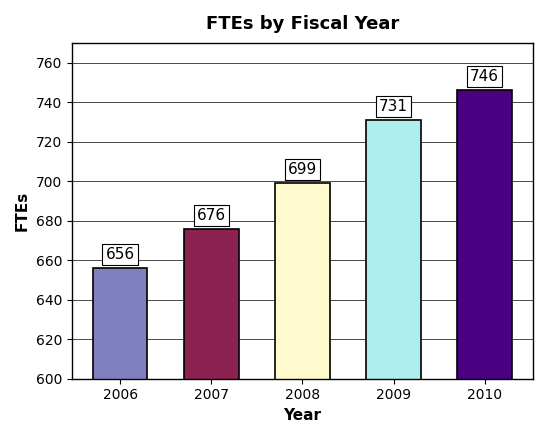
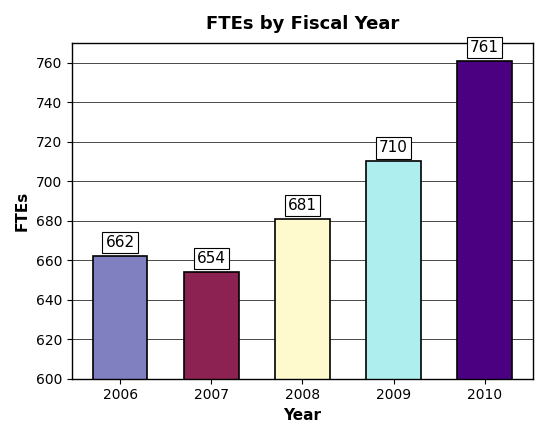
2006: 656 -> 662
2007: 676 -> 654
2008: 699 -> 681
2009: 731 -> 710
2010: 746 -> 761
